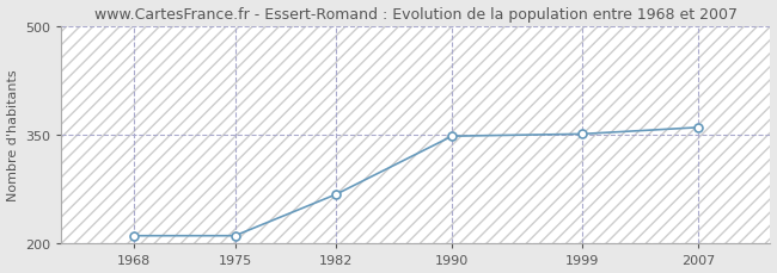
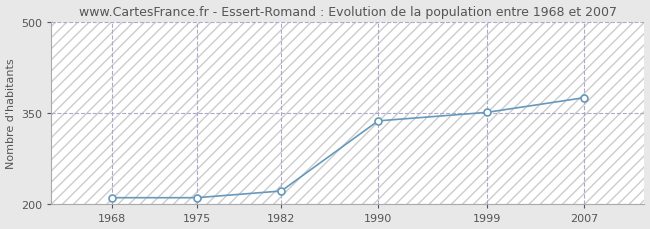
1982: 268 -> 222
1990: 348 -> 337
2007: 360 -> 375
